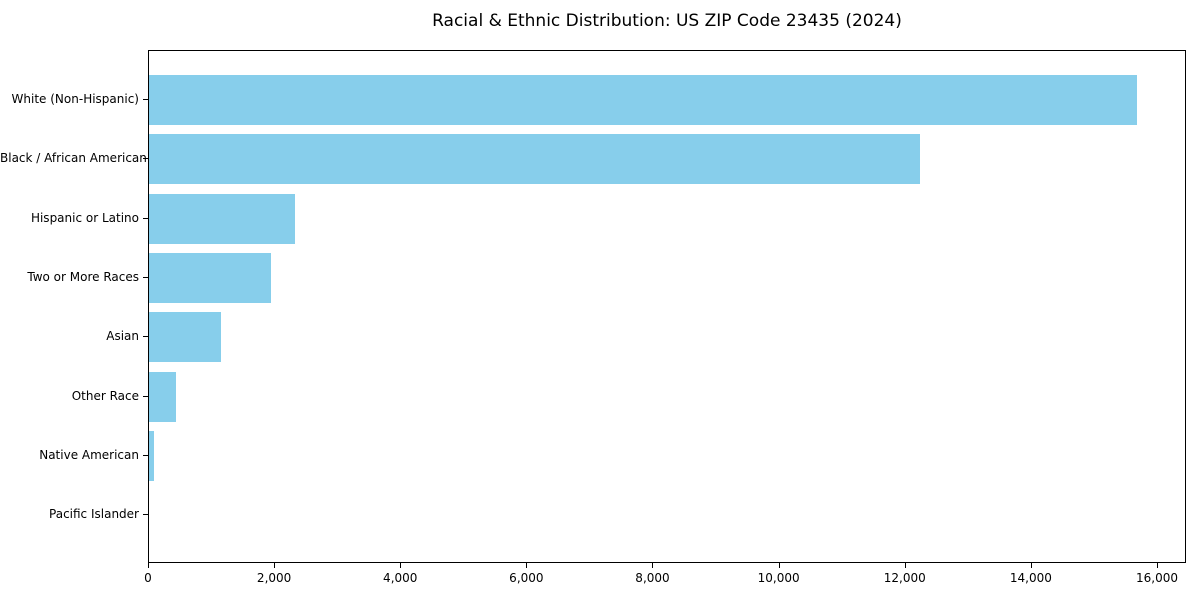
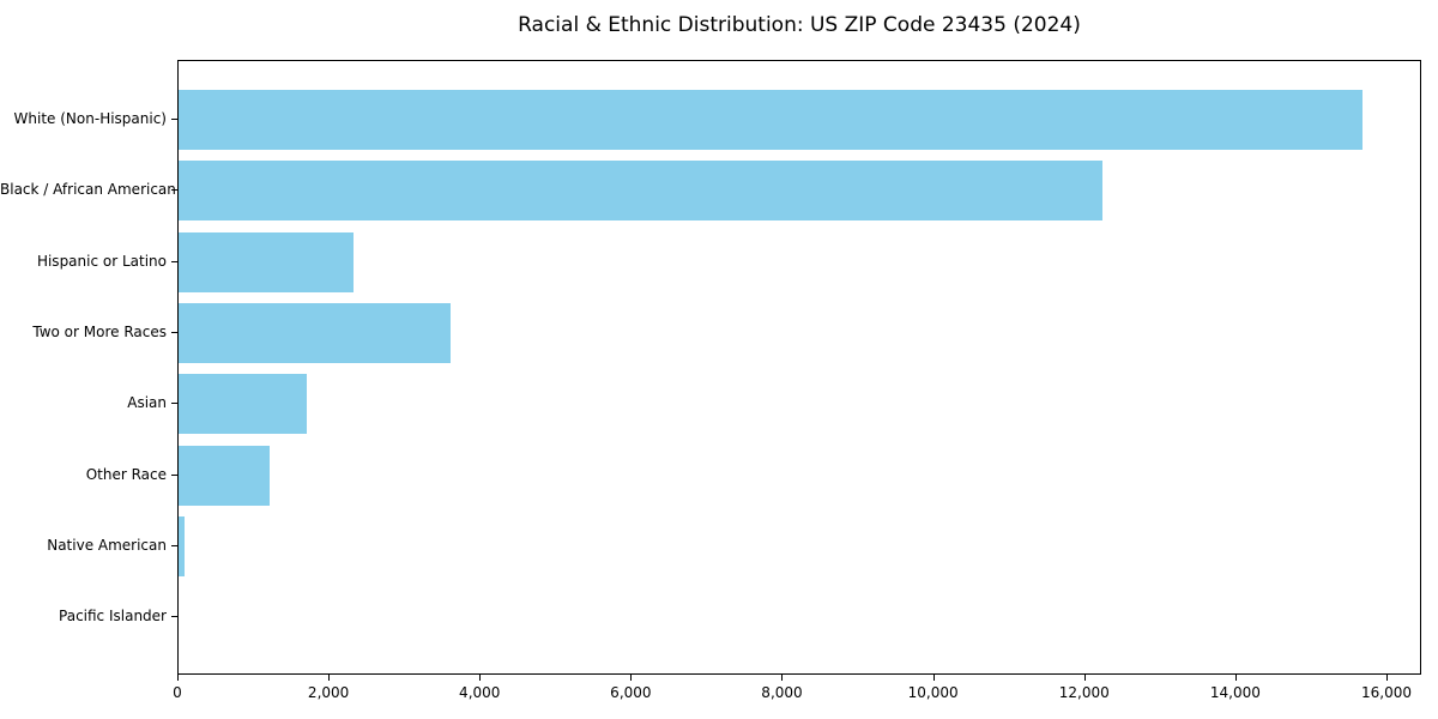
Two or More Races: 1900 -> 3600
Asian: 1100 -> 1700
Other Race: 400 -> 1200
